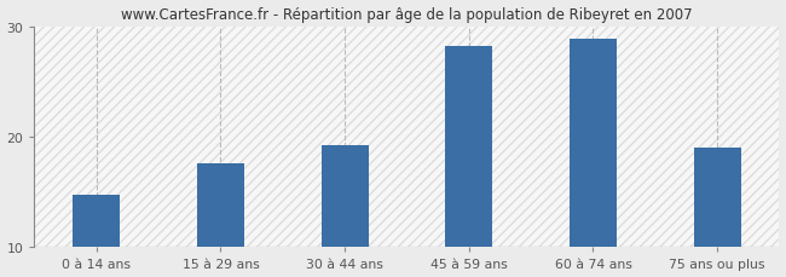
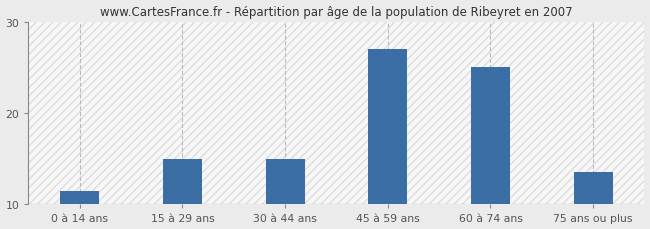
0 à 14 ans: 14.8 -> 11.5
15 à 29 ans: 17.6 -> 15.0
30 à 44 ans: 19.2 -> 15.0
45 à 59 ans: 28.2 -> 27.0
60 à 74 ans: 28.8 -> 25.0
75 ans ou plus: 19.0 -> 13.5
